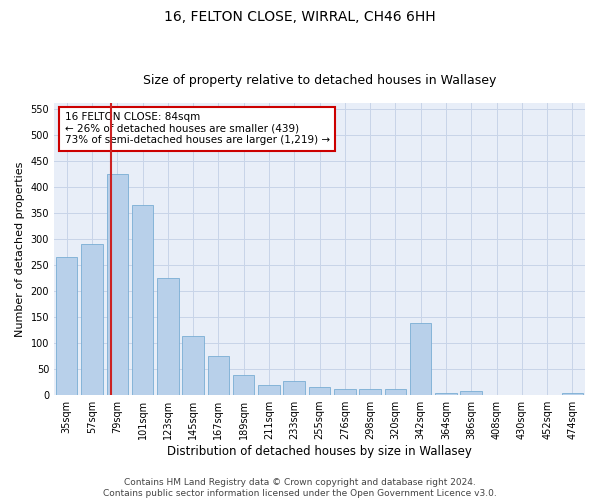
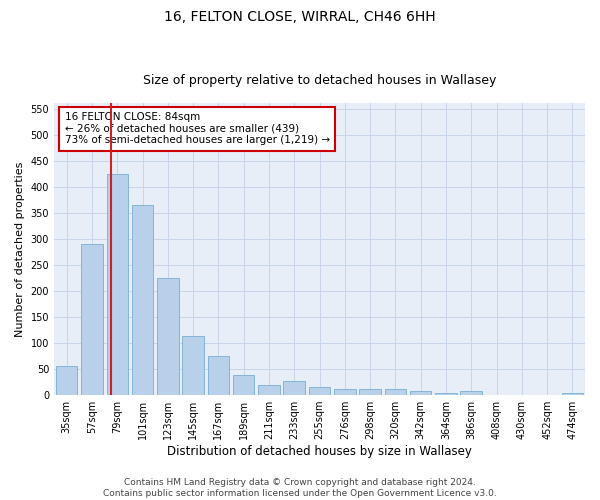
35sqm: 264 -> 55
342sqm: 138 -> 6
